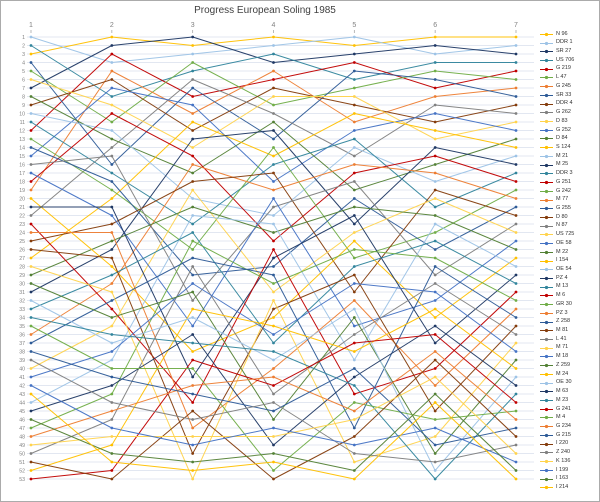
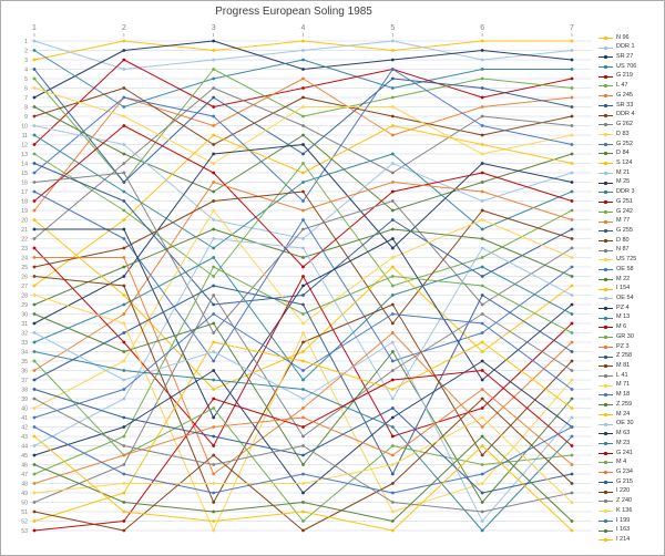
L 47/2: 11 -> 16
G 245/2: 5 -> 7
M 4/2: 40 -> 45
G 252/5: 12 -> 4
I 199/7: 51 -> 42
